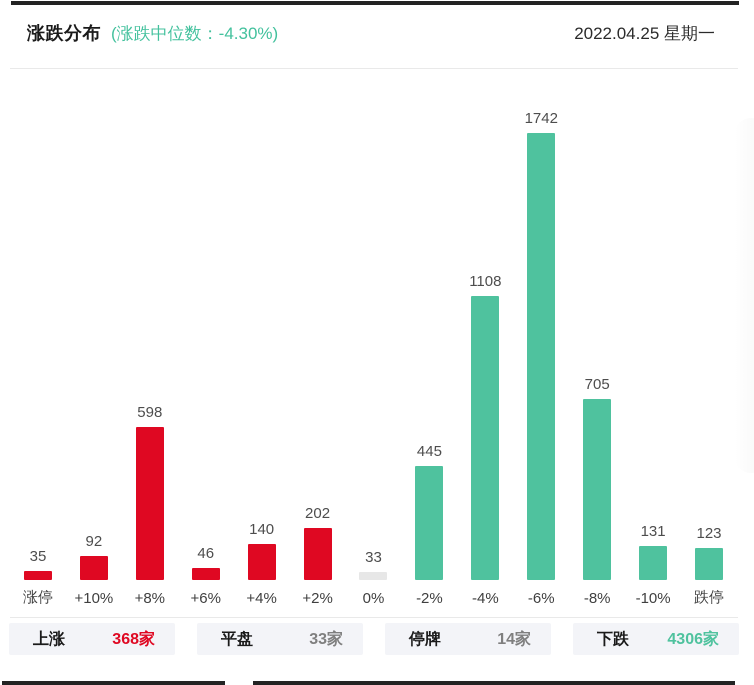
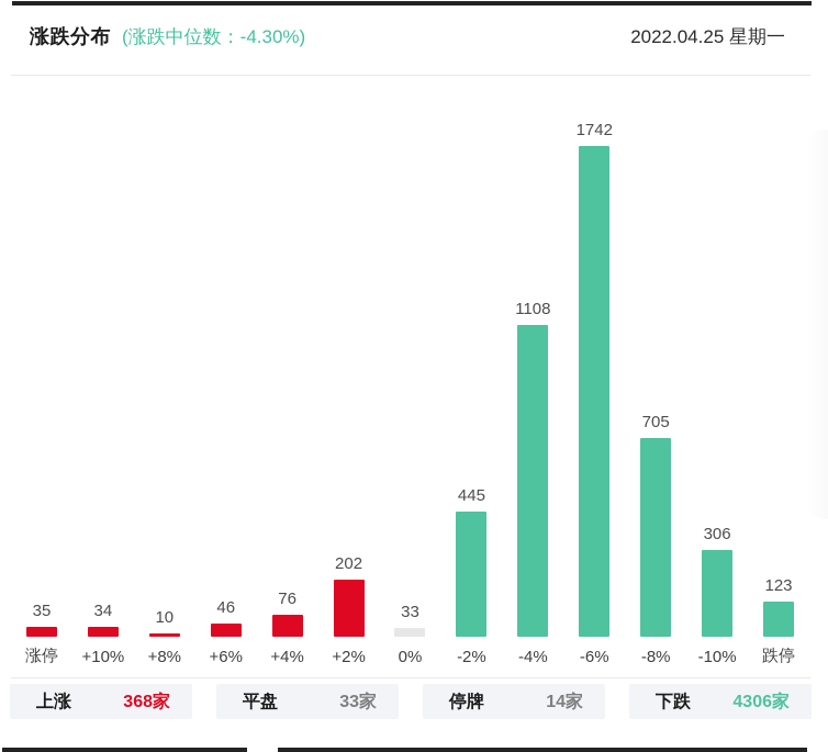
+10%: 92 -> 34
+8%: 598 -> 10
+4%: 140 -> 76
-10%: 131 -> 306
